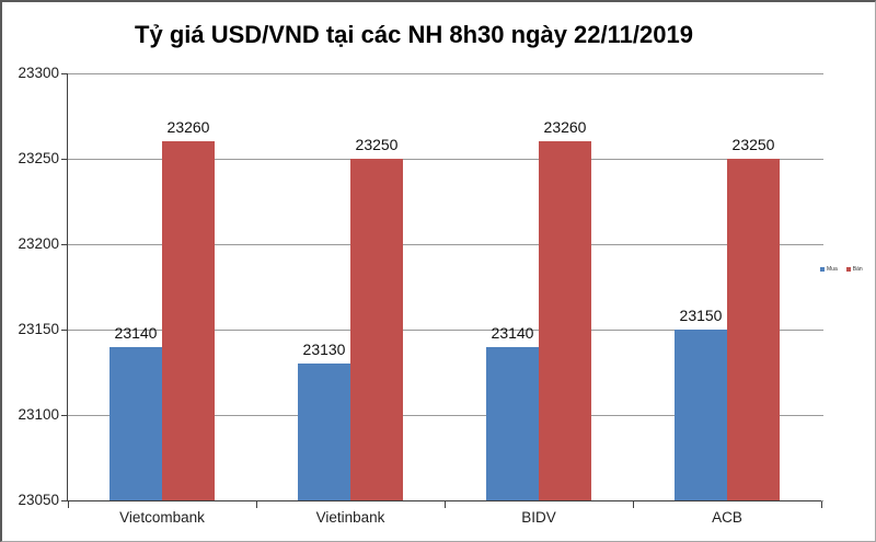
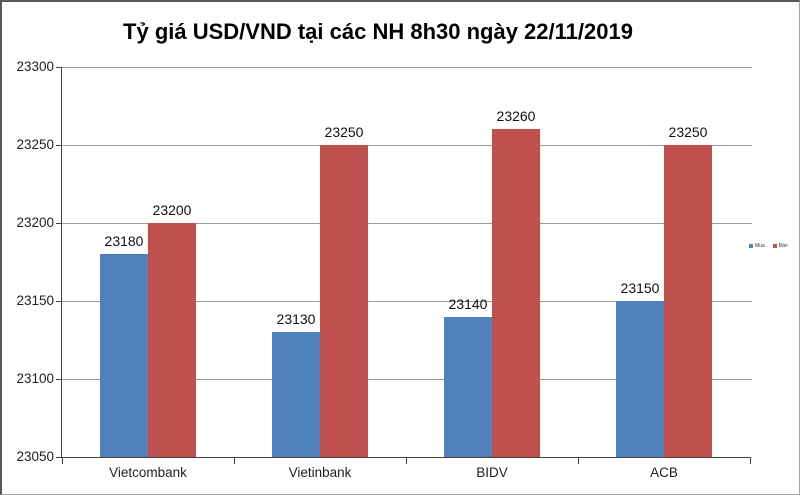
Mua/Vietcombank: 23140 -> 23180
Bán/Vietcombank: 23260 -> 23200
